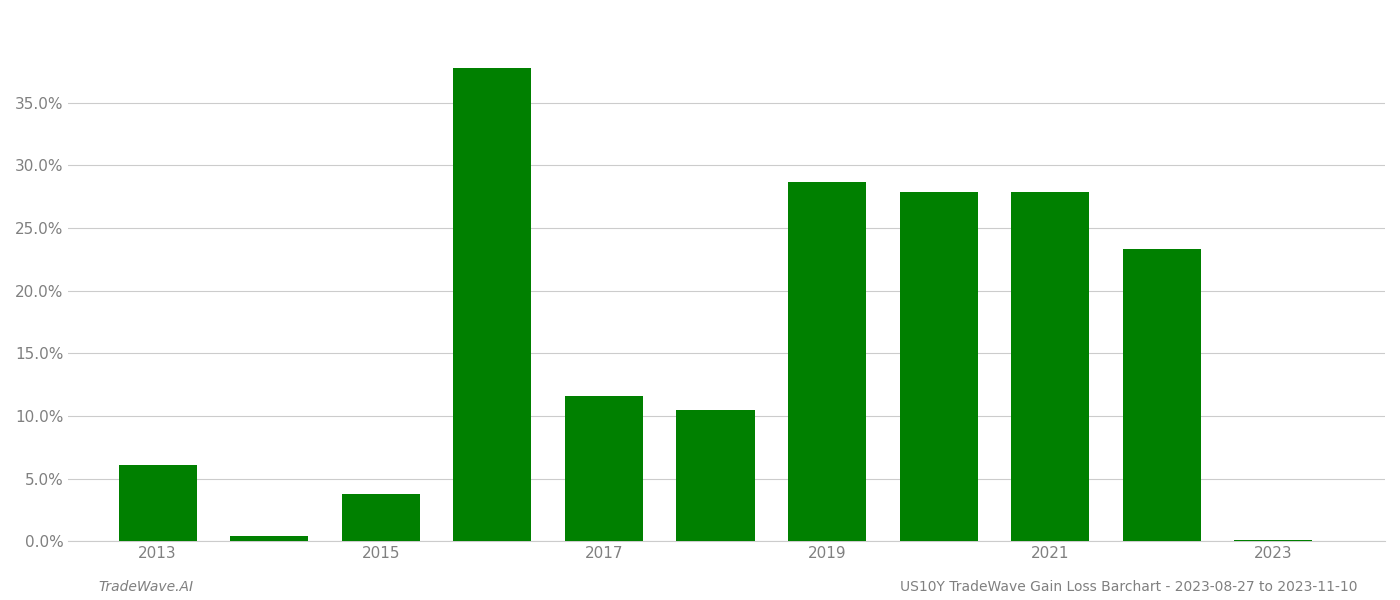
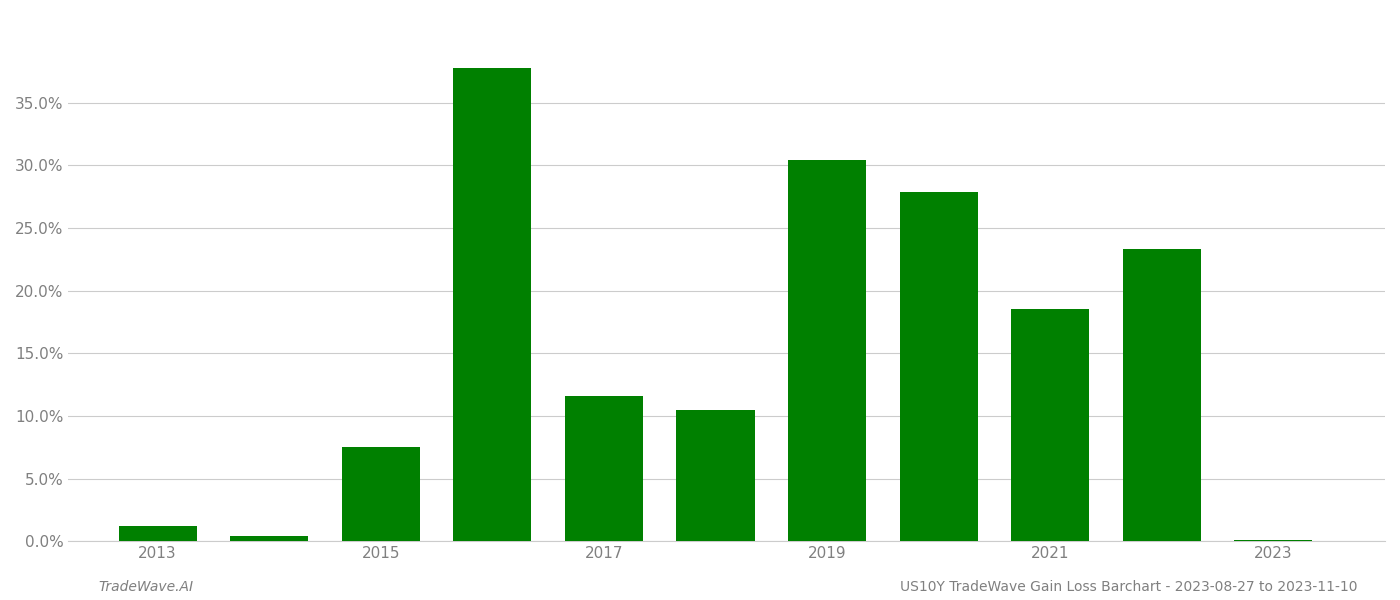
2013: 6.1% -> 1.2%
2015: 3.8% -> 7.5%
2019: 28.7% -> 30.4%
2021: 27.9% -> 18.5%
